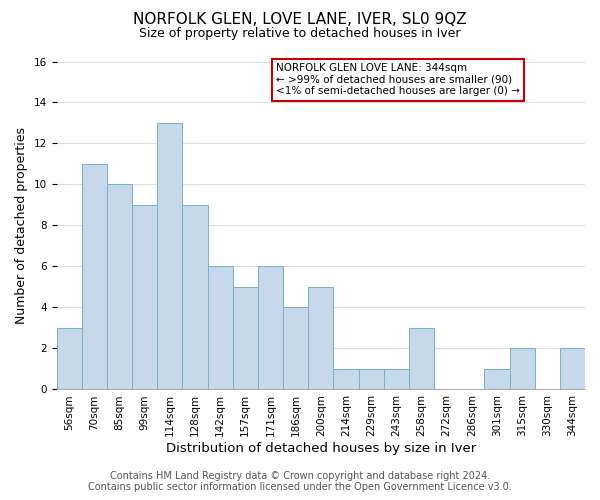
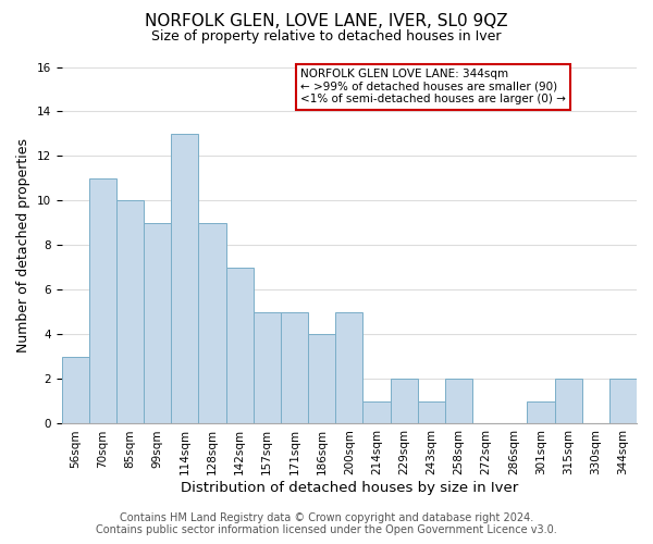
142sqm: 6 -> 7
171sqm: 6 -> 5
229sqm: 1 -> 2
258sqm: 3 -> 2
